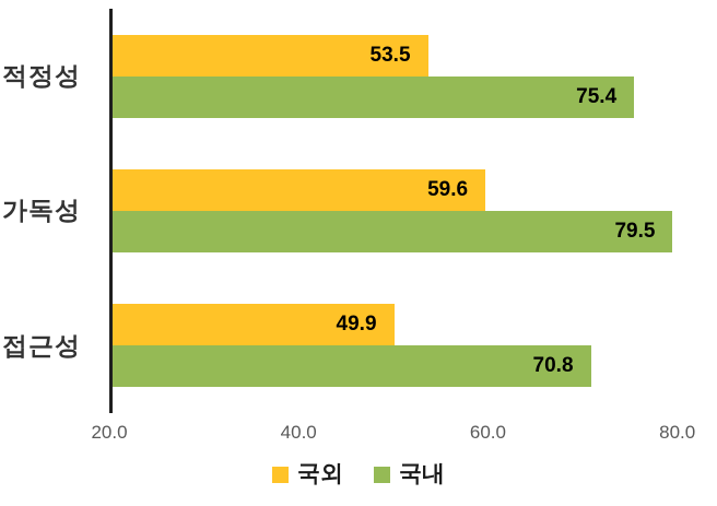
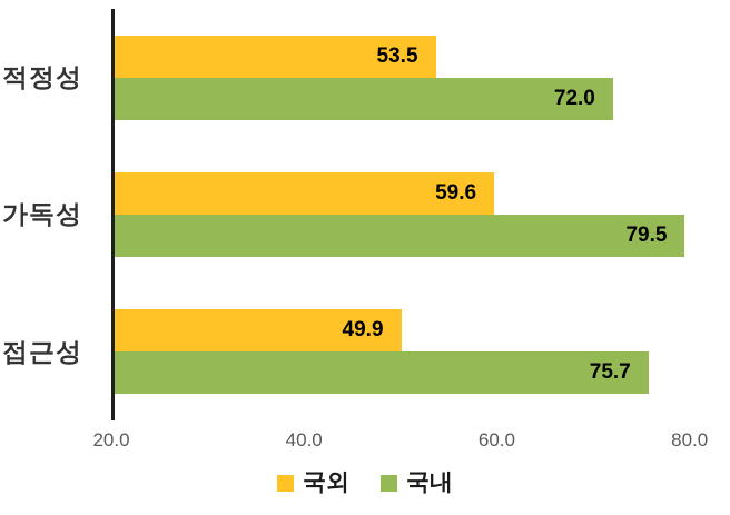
국내/적정성: 75.4 -> 72.0
국내/접근성: 70.8 -> 75.7
